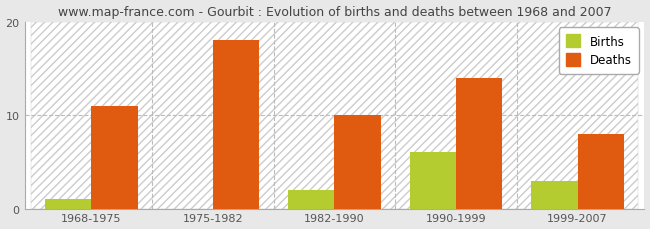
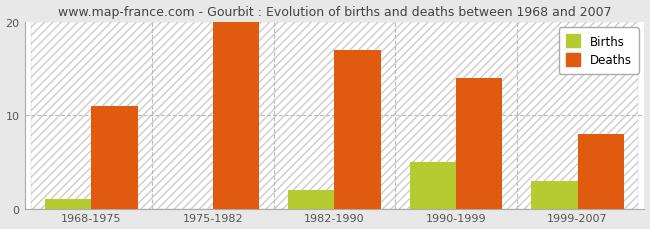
Deaths/1975-1982: 18 -> 20
Deaths/1982-1990: 10 -> 17
Births/1990-1999: 6 -> 5
